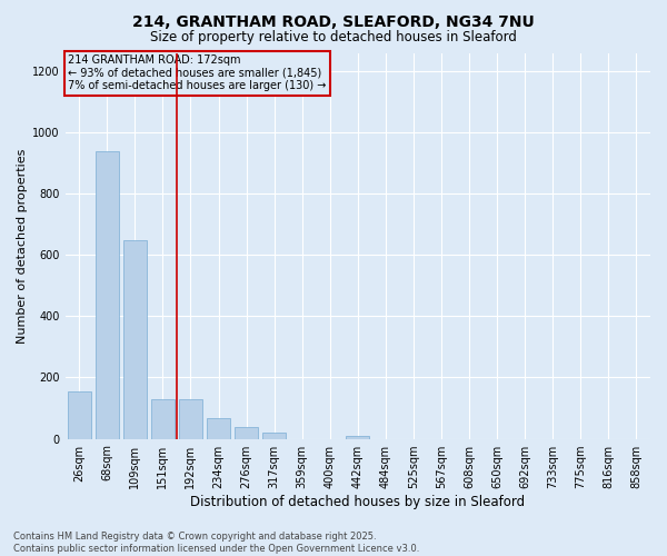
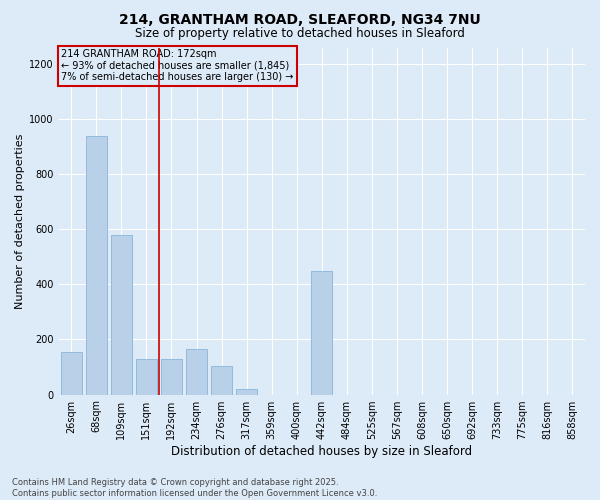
109sqm: 650 -> 580
234sqm: 68 -> 165
276sqm: 38 -> 105
442sqm: 10 -> 450
